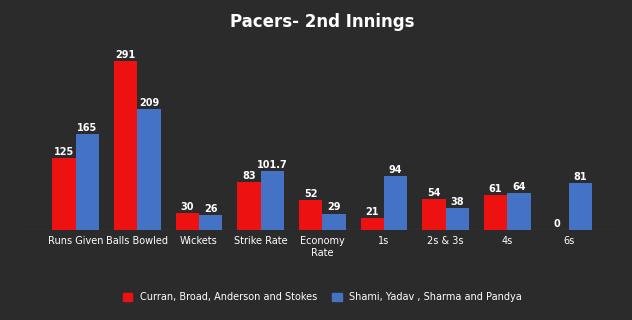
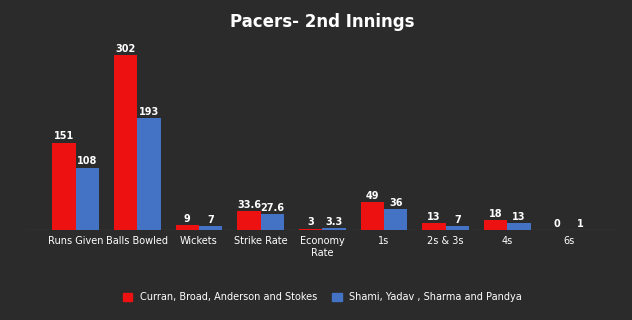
Curran, Broad, Anderson and Stokes/Runs Given: 125 -> 151
Shami, Yadav , Sharma and Pandya/Runs Given: 165 -> 108
Curran, Broad, Anderson and Stokes/Balls Bowled: 291 -> 302
Shami, Yadav , Sharma and Pandya/Balls Bowled: 209 -> 193
Curran, Broad, Anderson and Stokes/Wickets: 30 -> 9
Shami, Yadav , Sharma and Pandya/Wickets: 26 -> 7
Curran, Broad, Anderson and Stokes/Strike Rate: 83 -> 33.6
Shami, Yadav , Sharma and Pandya/Strike Rate: 101.7 -> 27.6
Curran, Broad, Anderson and Stokes/Economy Rate: 52 -> 3
Shami, Yadav , Sharma and Pandya/Economy Rate: 29 -> 3.3
Curran, Broad, Anderson and Stokes/1s: 21 -> 49
Shami, Yadav , Sharma and Pandya/1s: 94 -> 36
Curran, Broad, Anderson and Stokes/2s & 3s: 54 -> 13
Shami, Yadav , Sharma and Pandya/2s & 3s: 38 -> 7
Curran, Broad, Anderson and Stokes/4s: 61 -> 18
Shami, Yadav , Sharma and Pandya/4s: 64 -> 13
Shami, Yadav , Sharma and Pandya/6s: 81 -> 1
